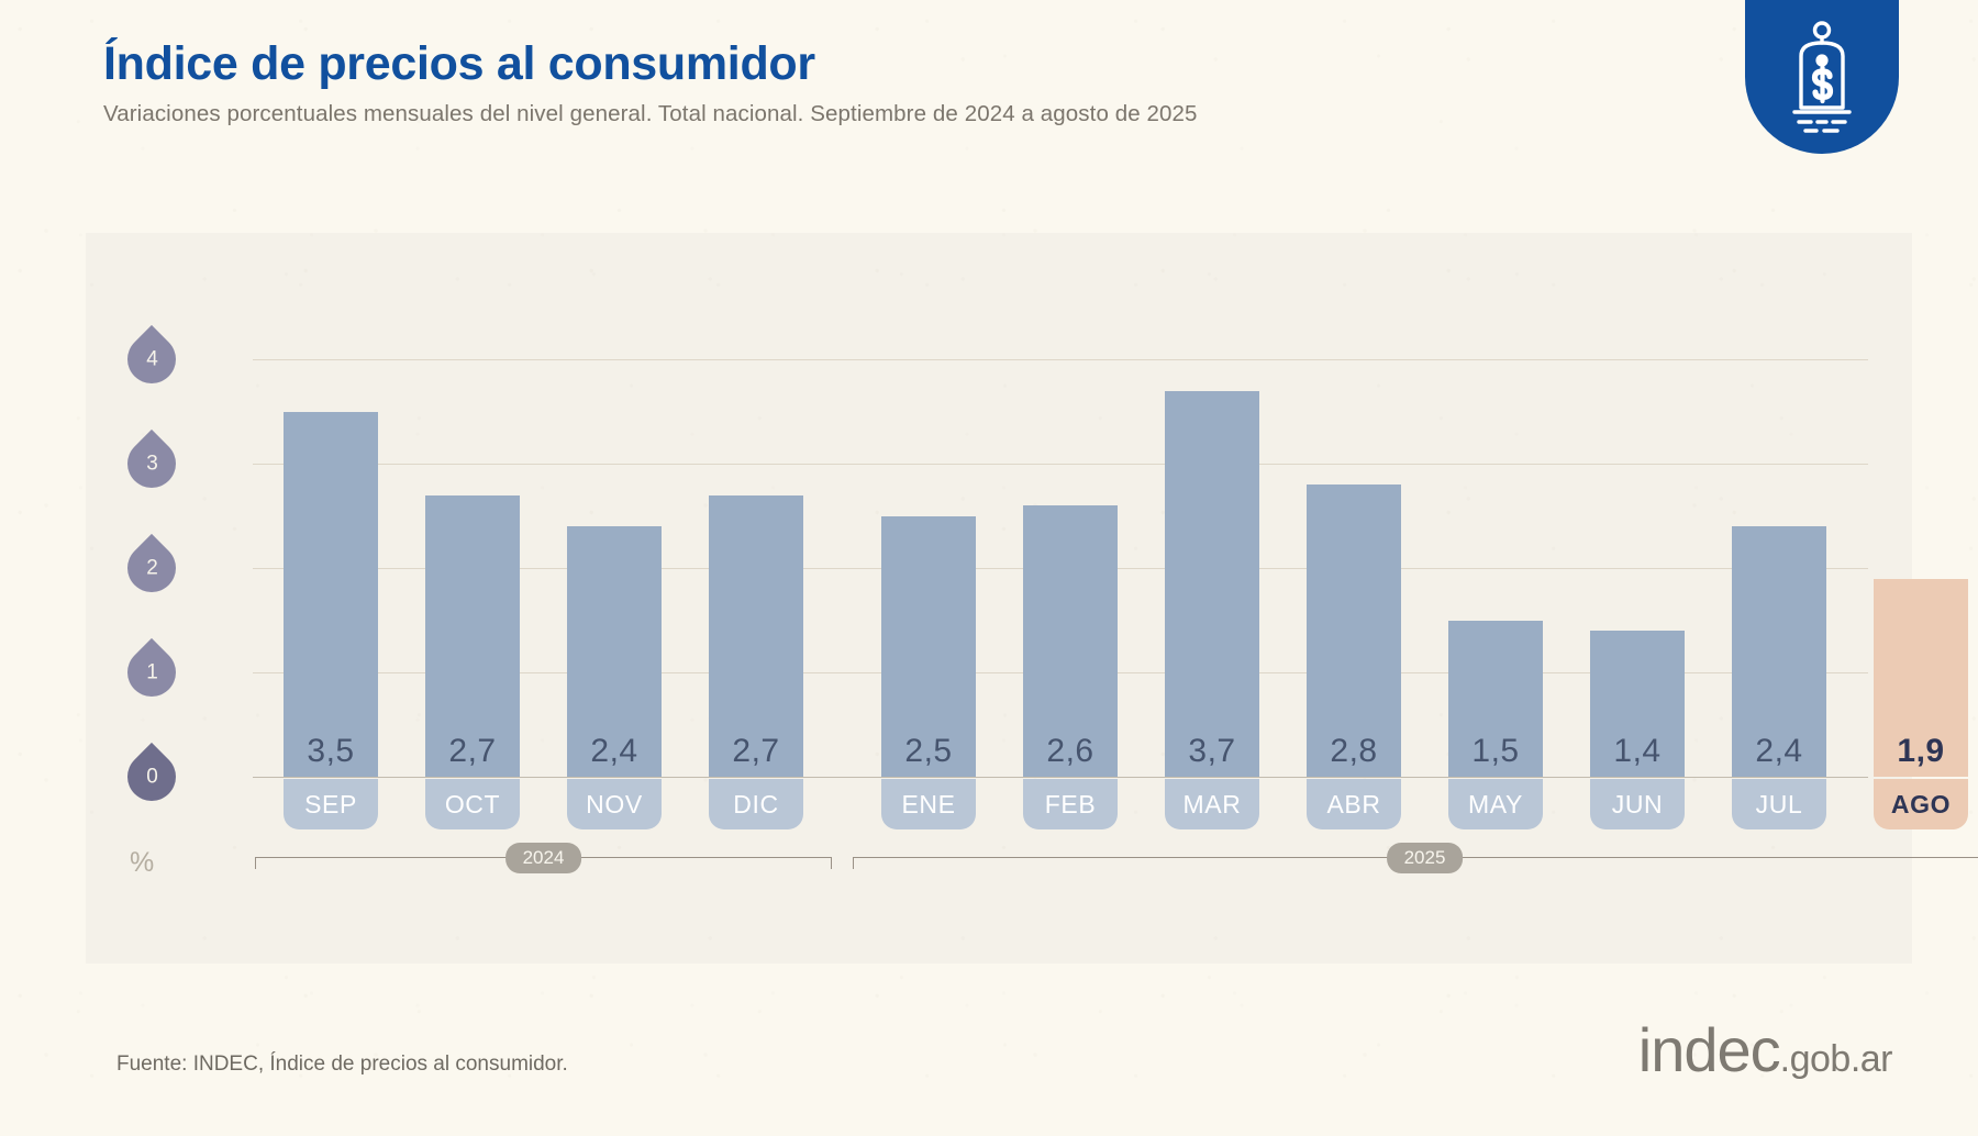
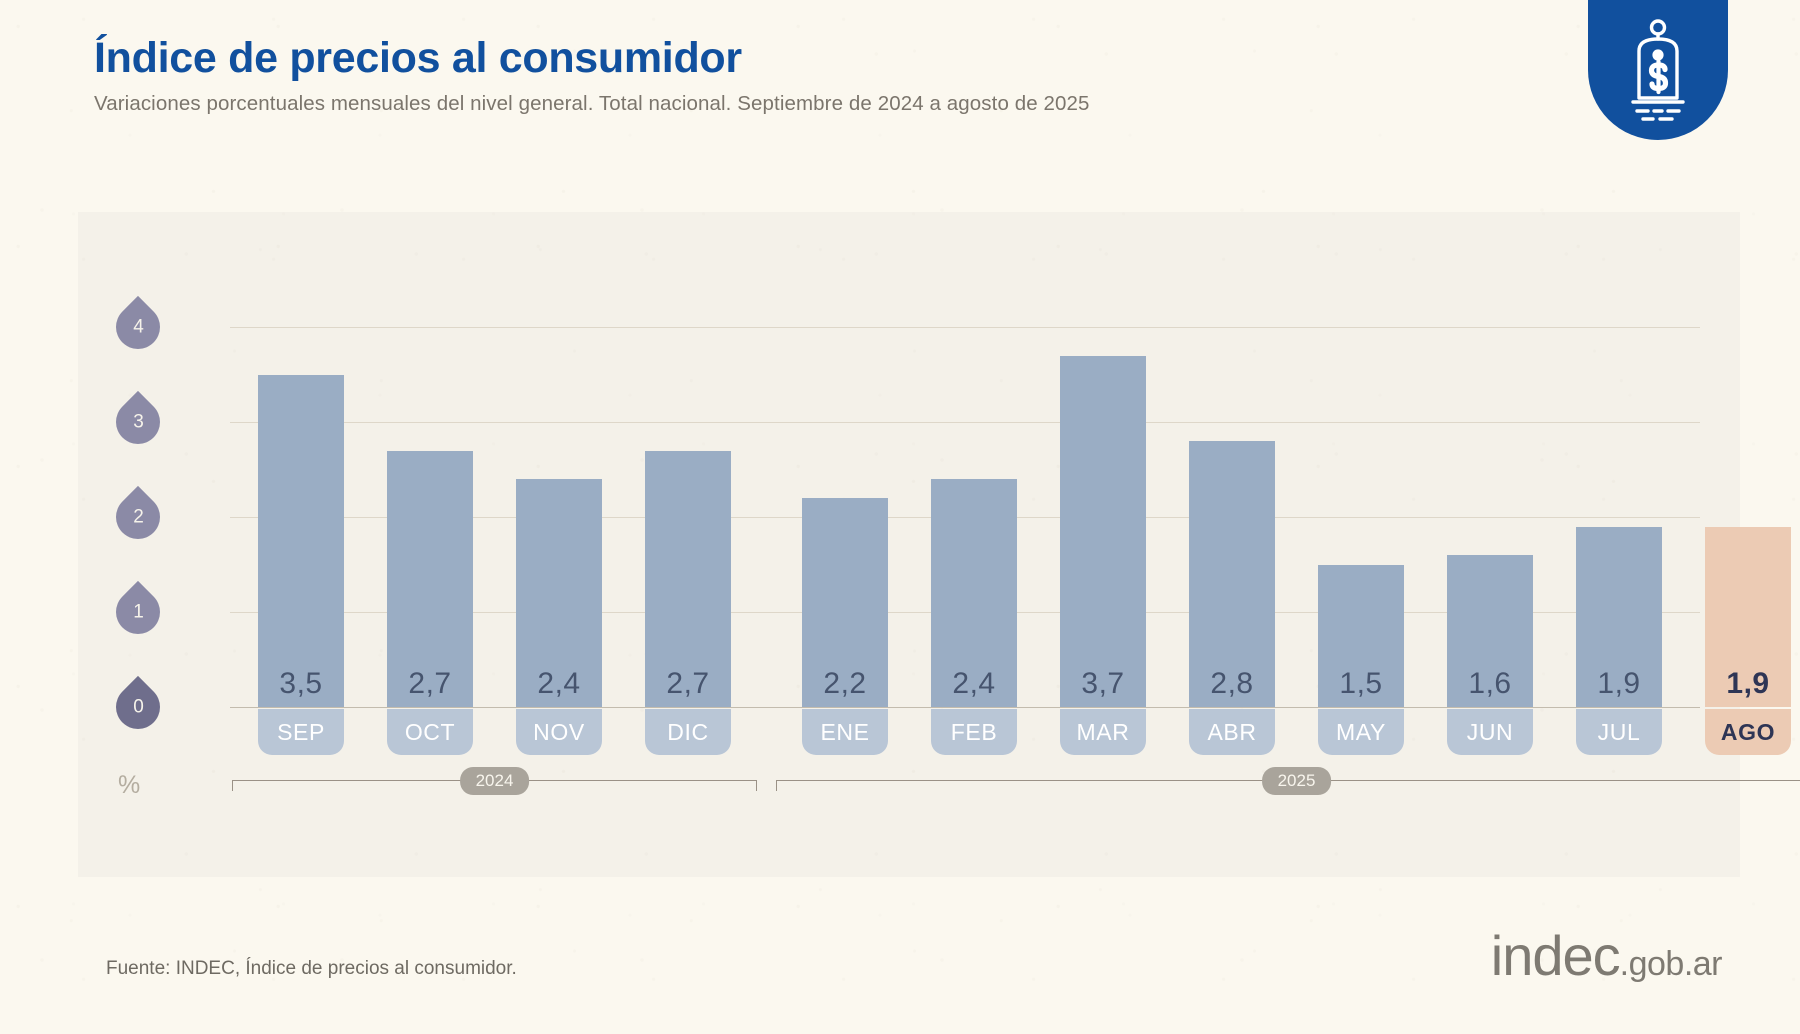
ENE: 2,5 -> 2,2
FEB: 2,6 -> 2,4
JUN: 1,4 -> 1,6
JUL: 2,4 -> 1,9
